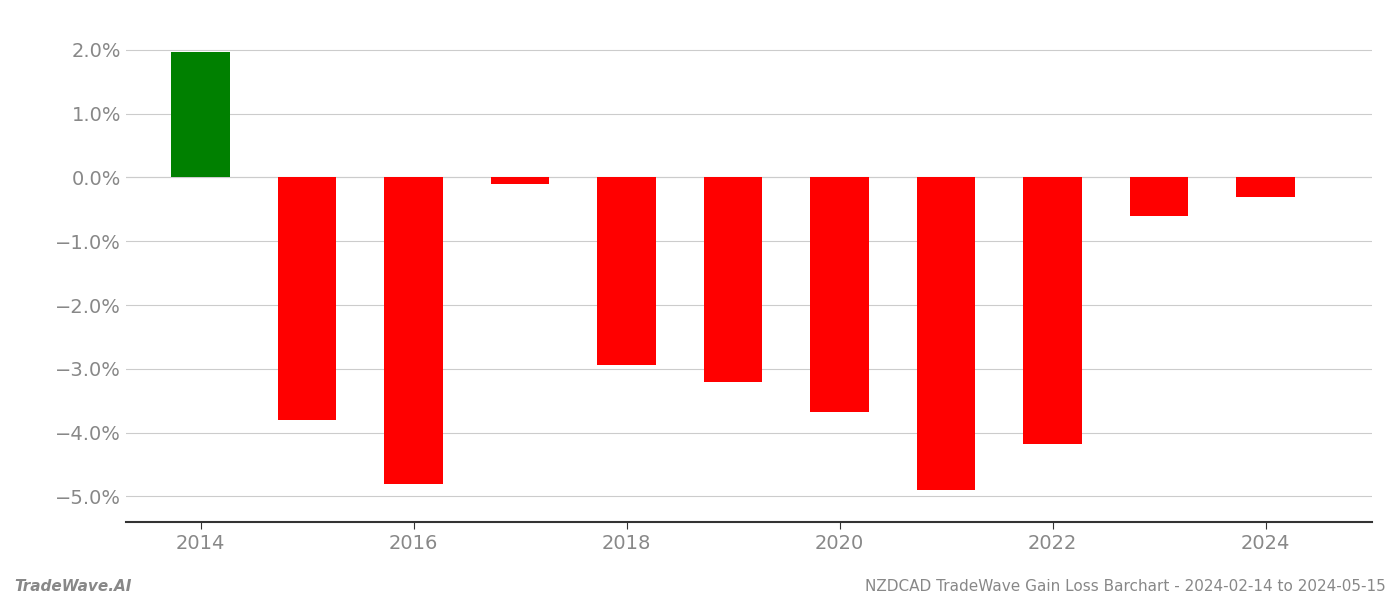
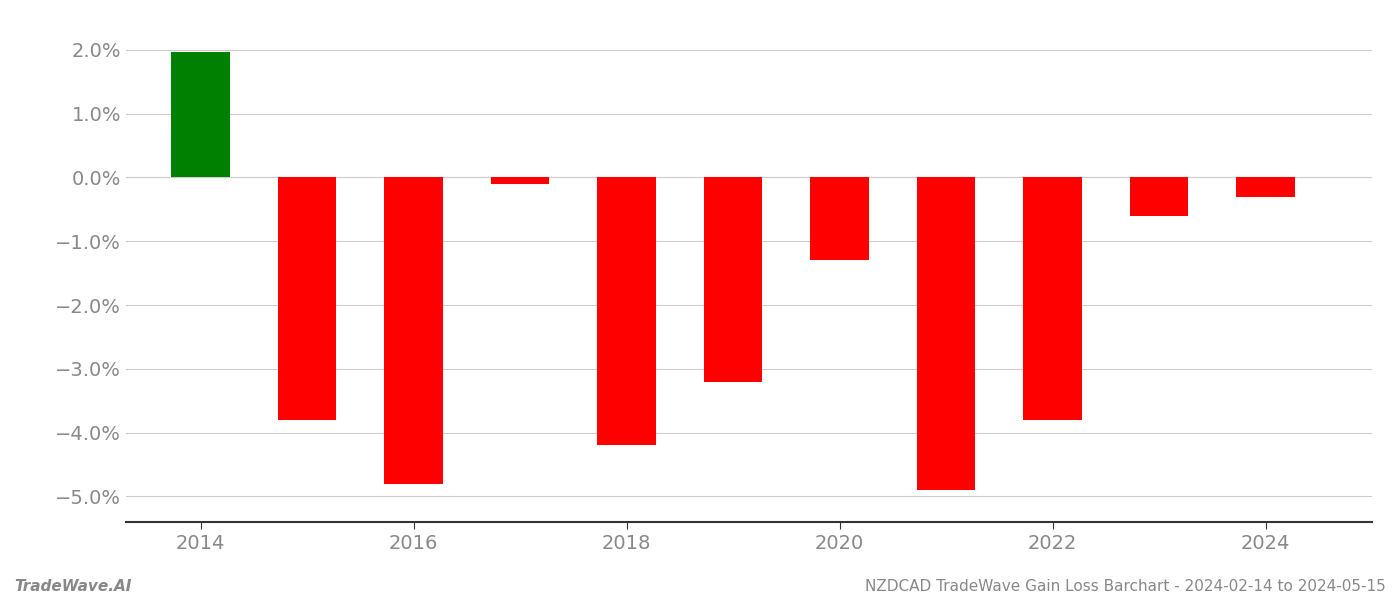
2018: -2.94% -> -4.20%
2020: -3.68% -> -1.30%
2022: -4.18% -> -3.80%
